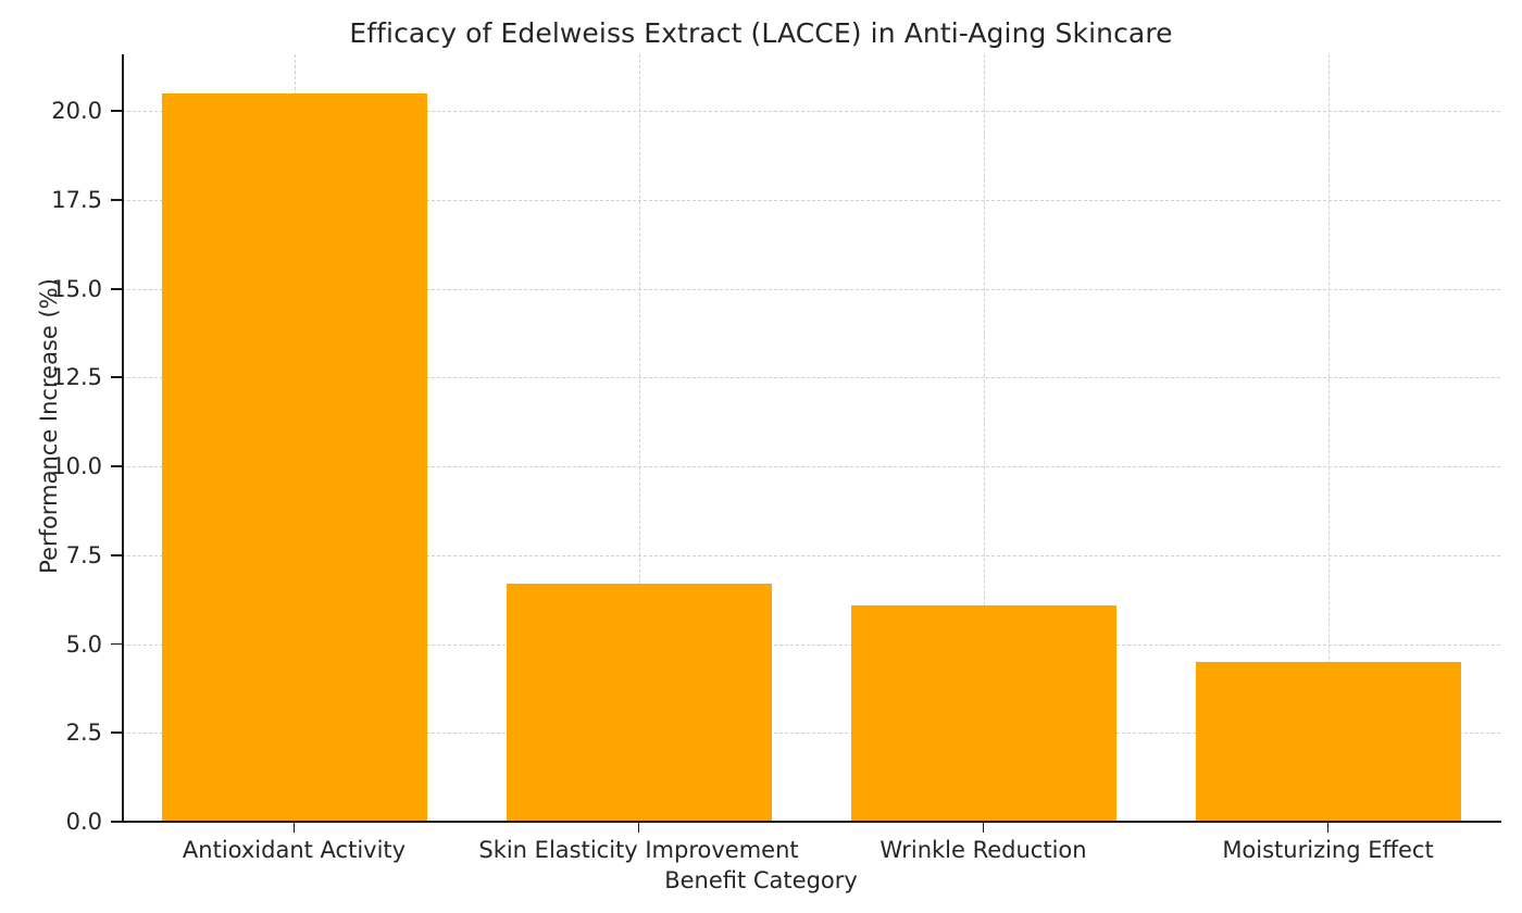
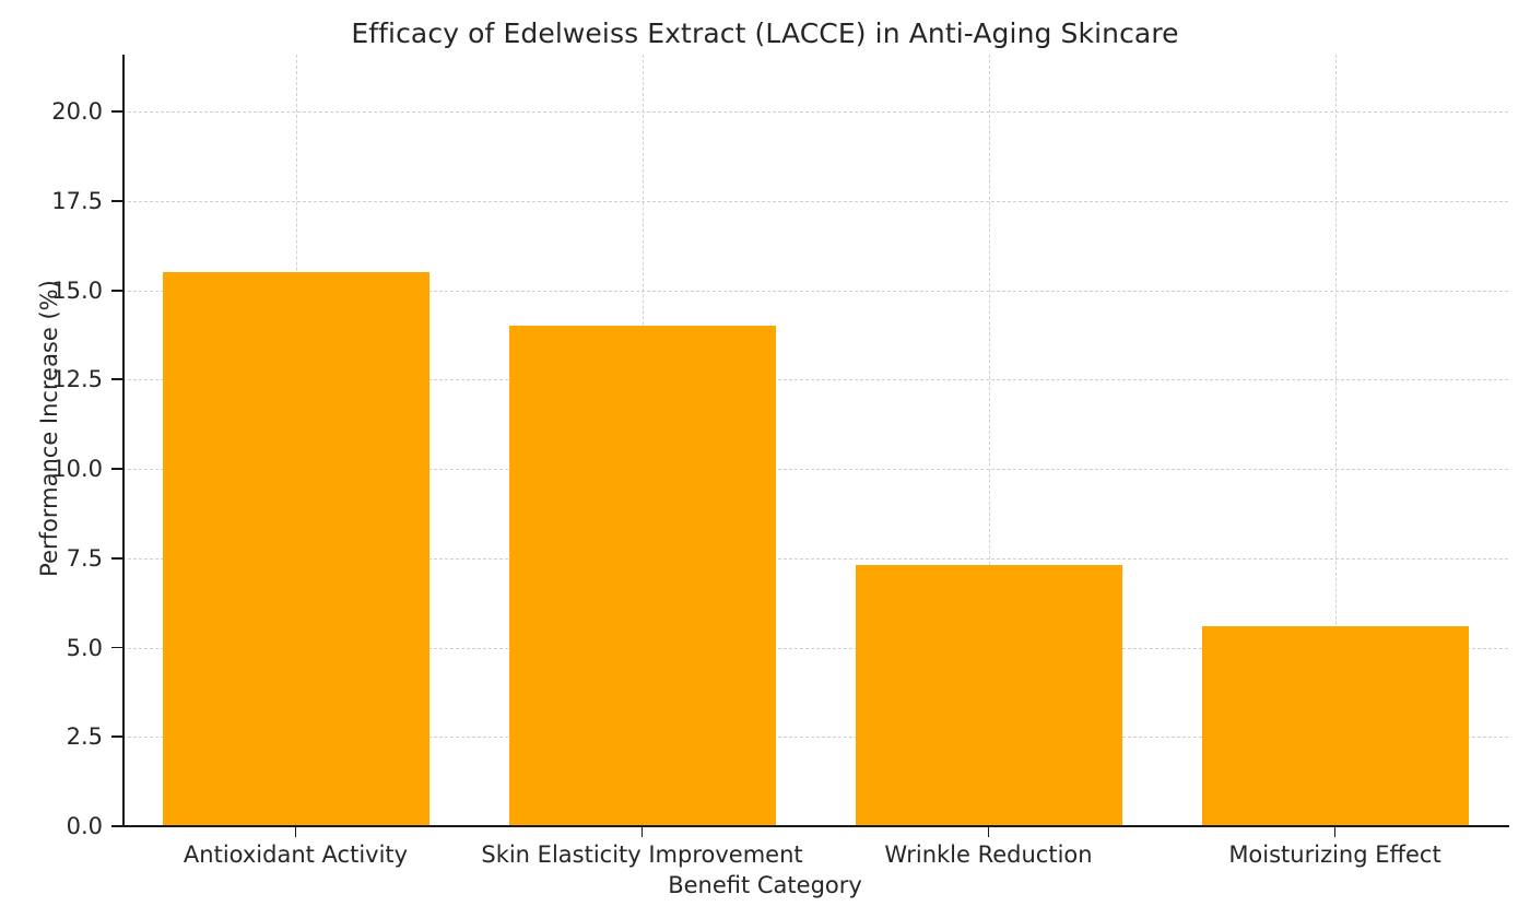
Antioxidant Activity: 20.5 -> 15.5
Skin Elasticity Improvement: 6.7 -> 14.0
Wrinkle Reduction: 6.1 -> 7.3
Moisturizing Effect: 4.5 -> 5.6
